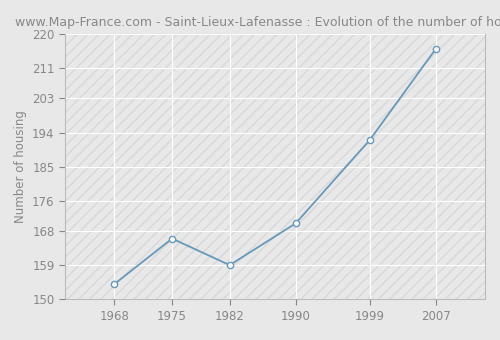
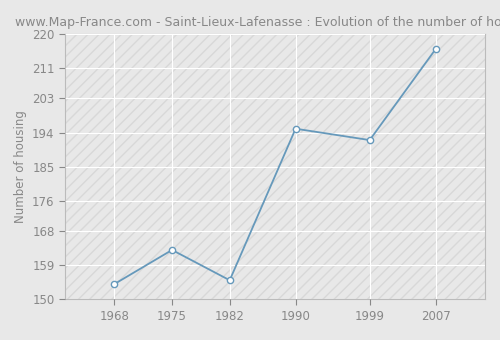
1975: 166 -> 163
1982: 159 -> 155
1990: 170 -> 195
